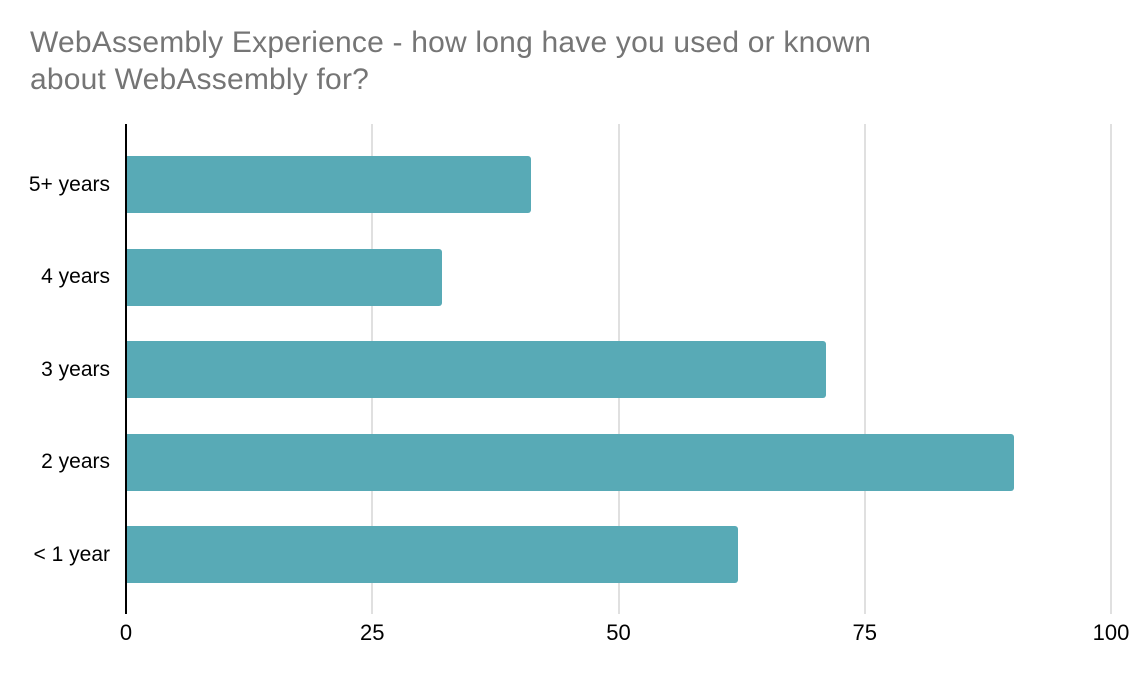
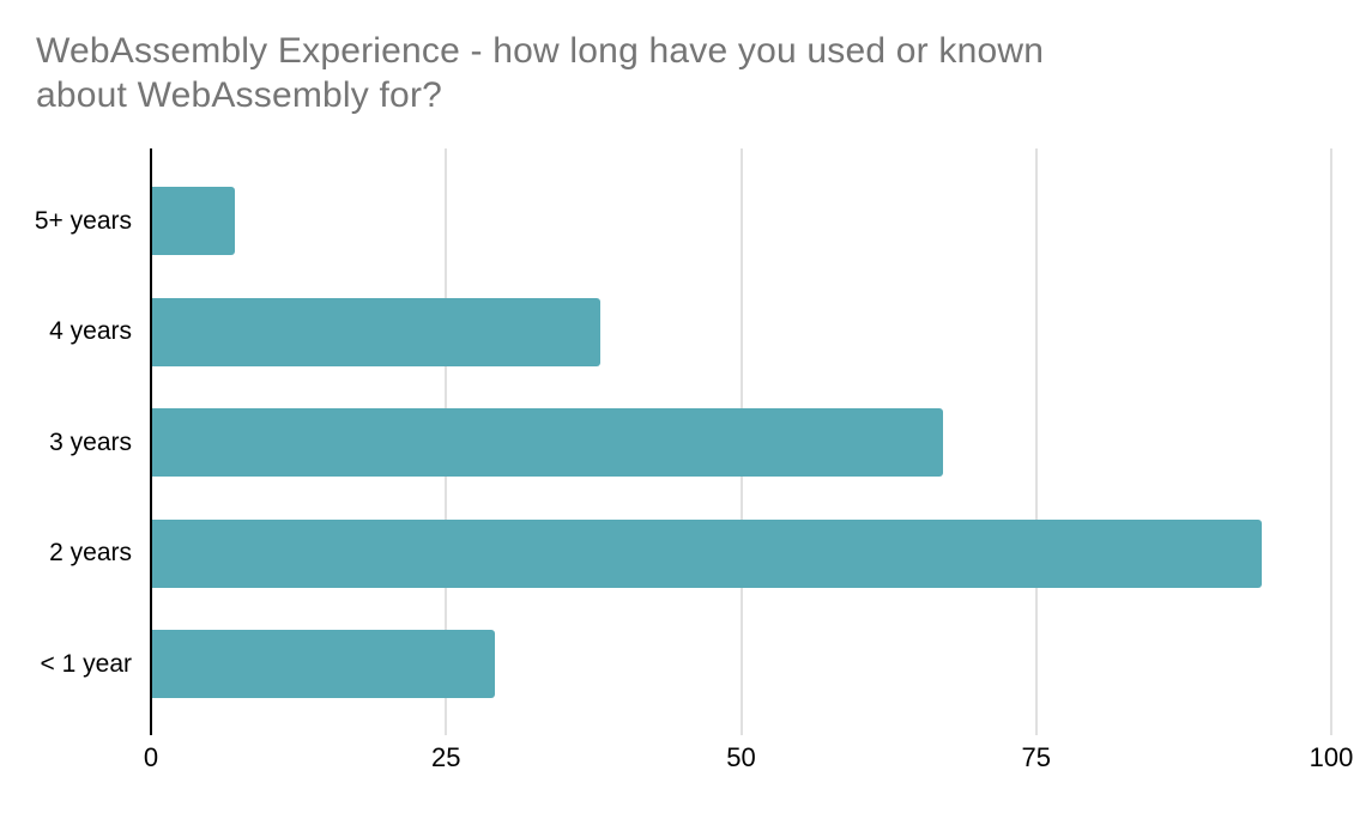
5+ years: 41 -> 7
4 years: 32 -> 38
3 years: 71 -> 67
2 years: 90 -> 94
< 1 year: 62 -> 29
